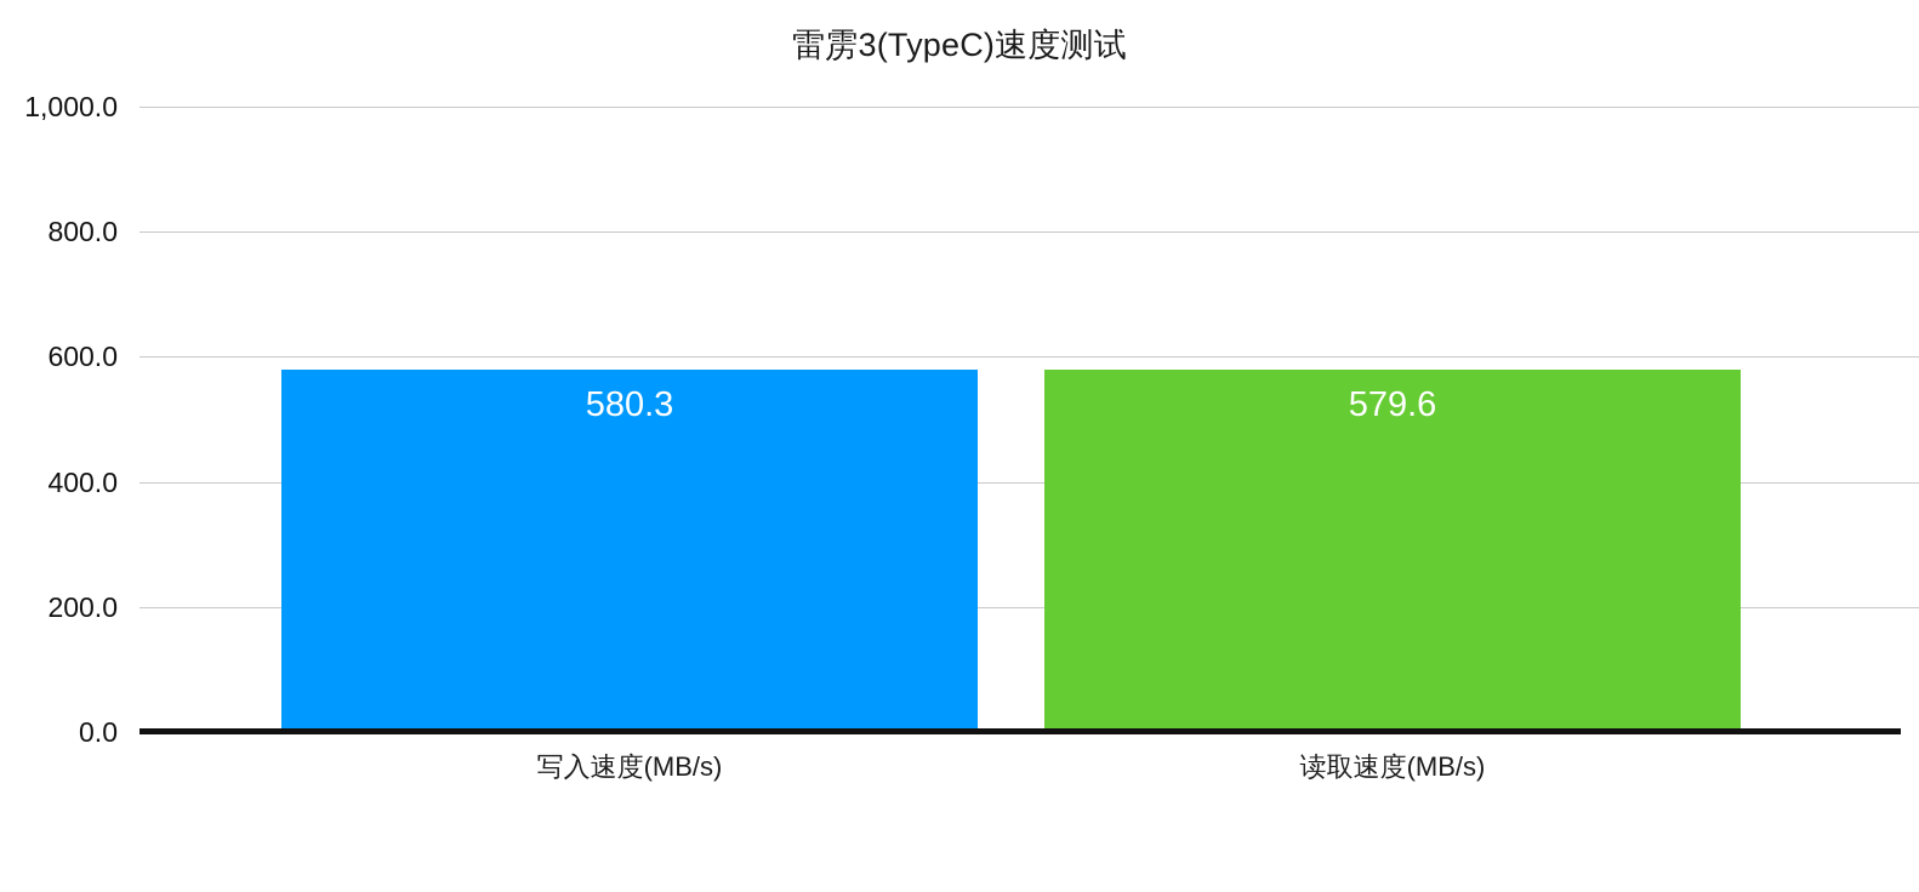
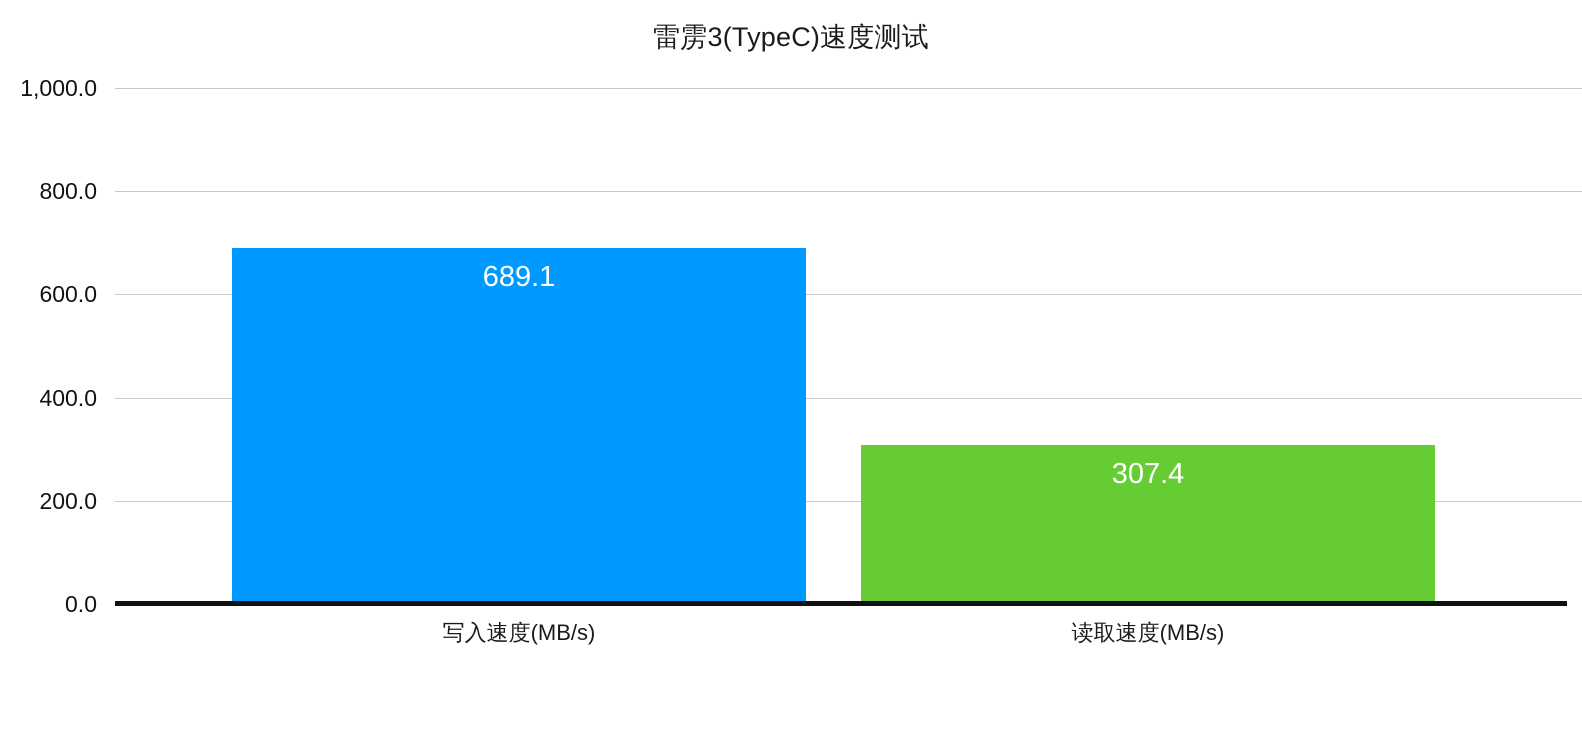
写入速度(MB/s): 580.3 -> 689.1
读取速度(MB/s): 579.6 -> 307.4
